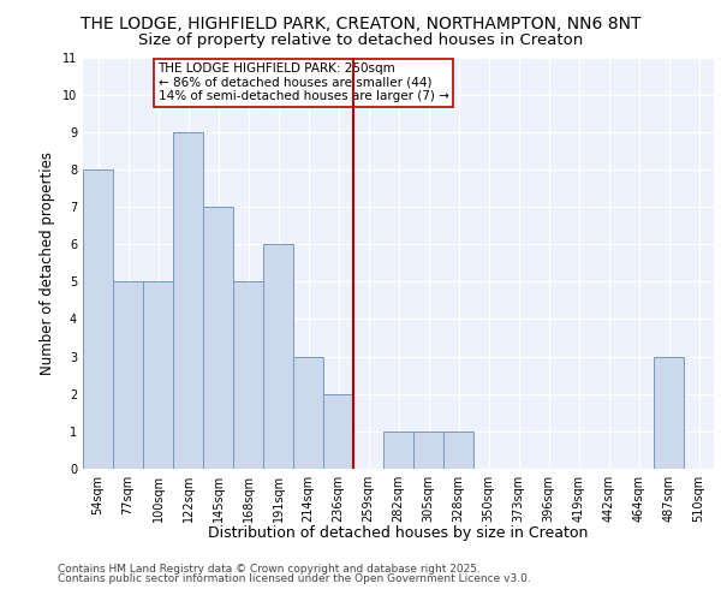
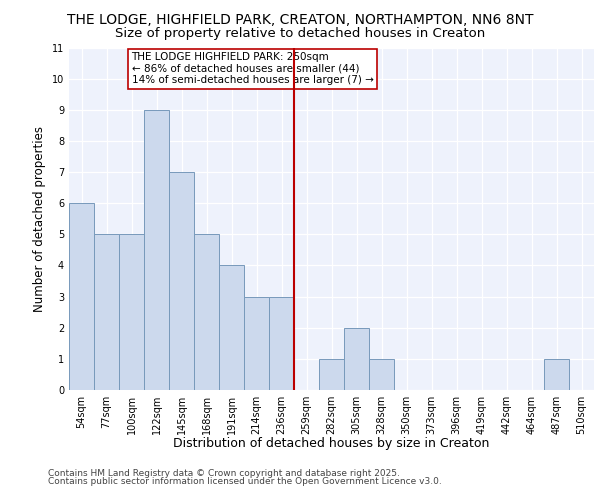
54sqm: 8 -> 6
191sqm: 6 -> 4
236sqm: 2 -> 3
305sqm: 1 -> 2
487sqm: 3 -> 1
